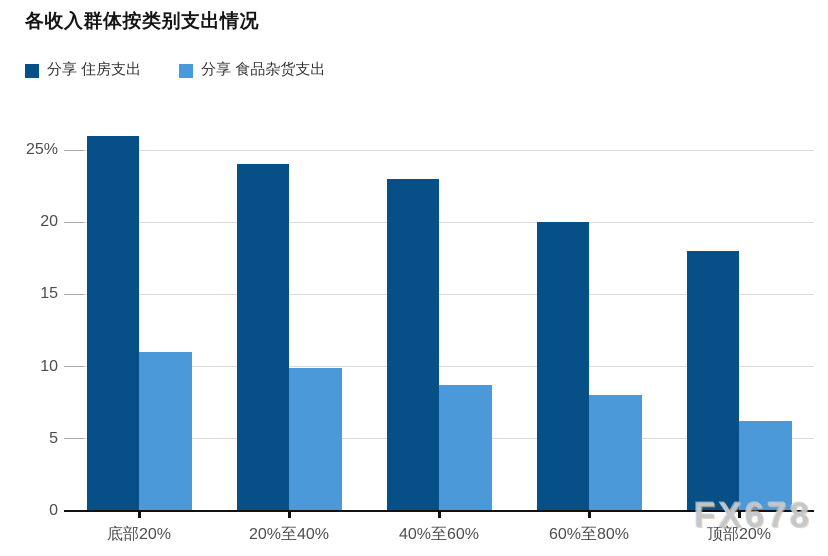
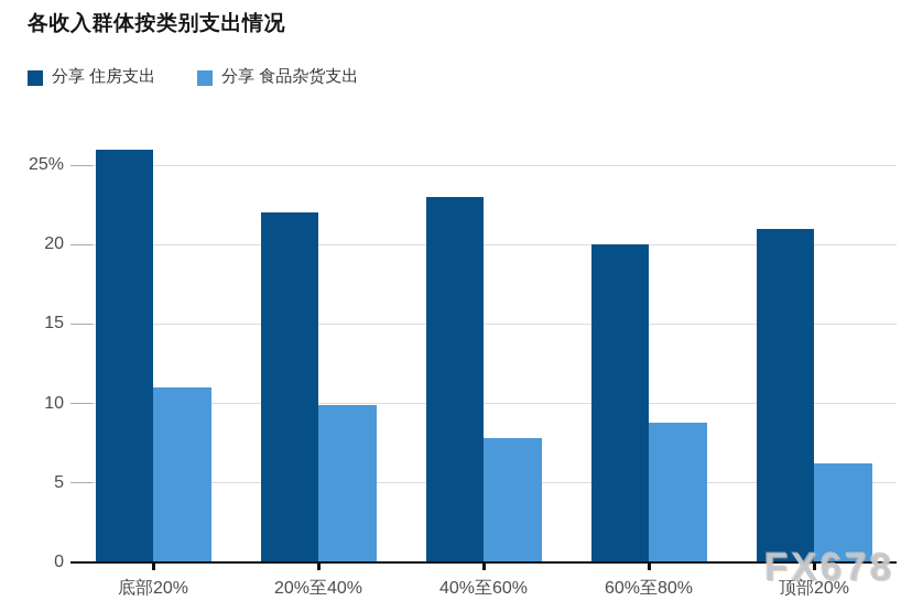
分享 住房支出/20%至40%: 24% -> 22%
分享 食品杂货支出/40%至60%: 8.7% -> 7.8%
分享 食品杂货支出/60%至80%: 8.0% -> 8.8%
分享 住房支出/顶部20%: 18% -> 21%
